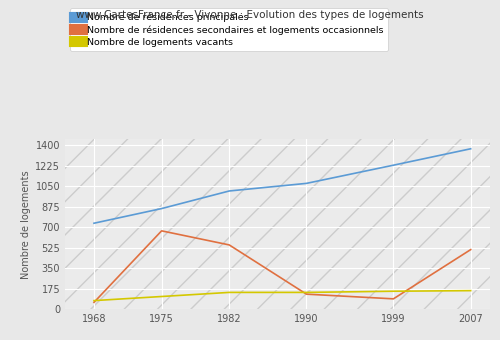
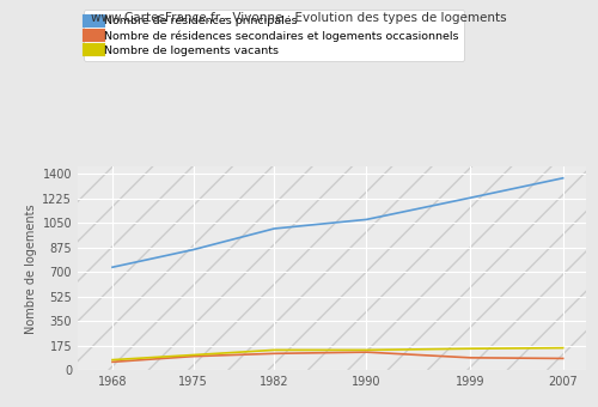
Nombre de résidences secondaires et logements occasionnels/1975: 670 -> 100
Nombre de résidences secondaires et logements occasionnels/1982: 550 -> 120
Nombre de résidences secondaires et logements occasionnels/2007: 510 -> 80
